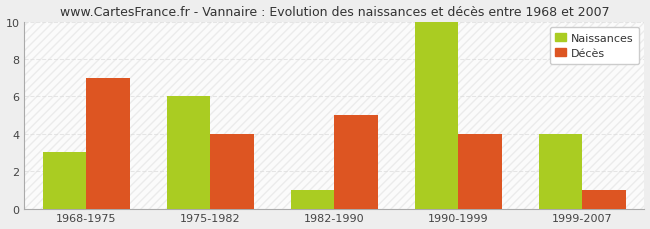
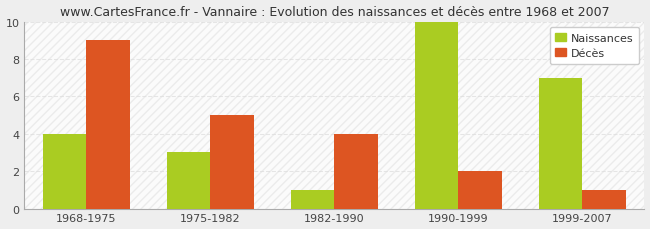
Naissances/1968-1975: 3 -> 4
Décès/1968-1975: 7 -> 9
Naissances/1975-1982: 6 -> 3
Décès/1975-1982: 4 -> 5
Décès/1982-1990: 5 -> 4
Décès/1990-1999: 4 -> 2
Naissances/1999-2007: 4 -> 7
